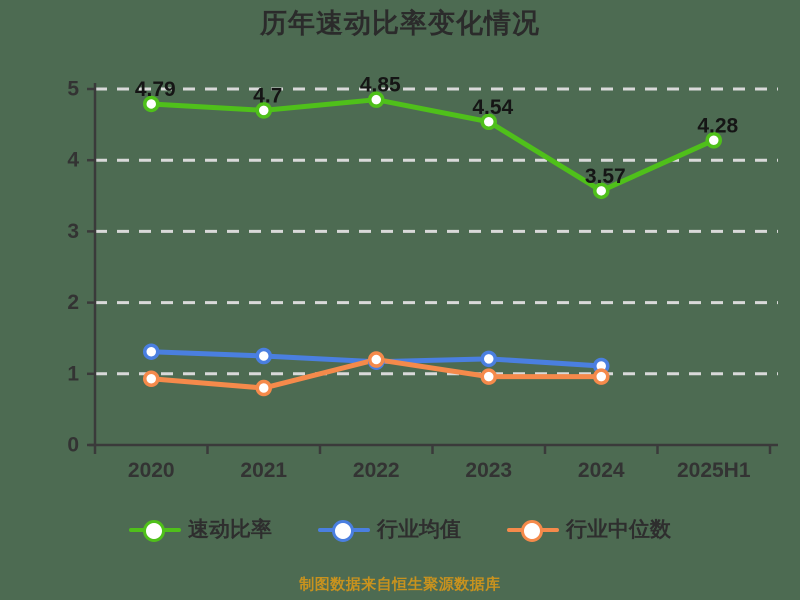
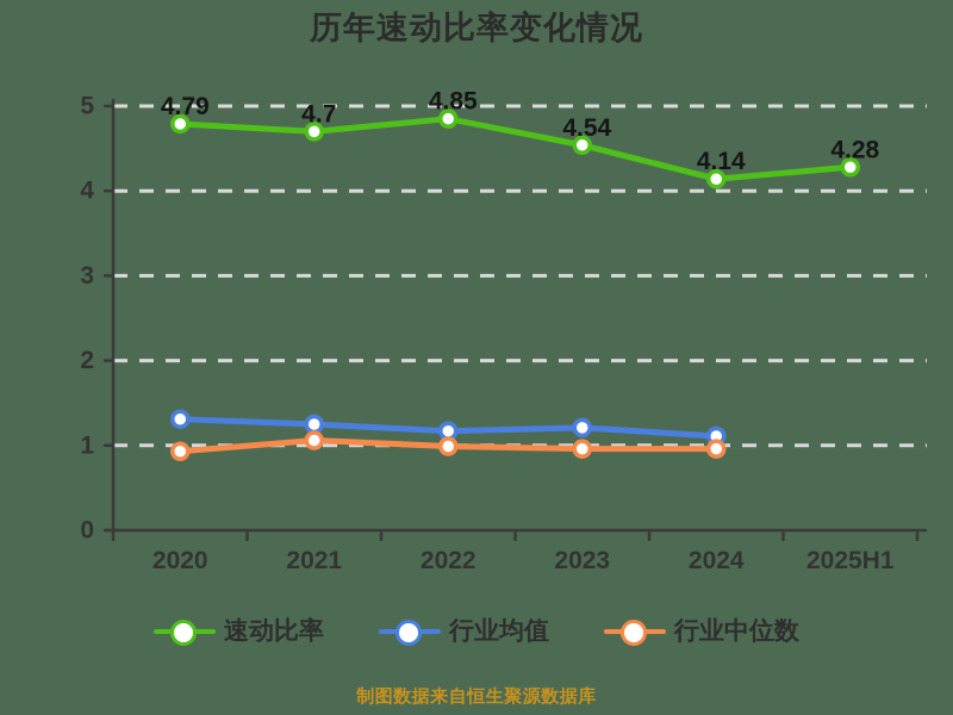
行业中位数/2021: 0.8 -> 1.1
行业中位数/2022: 1.2 -> 1.0
速动比率/2024: 3.57 -> 4.14
